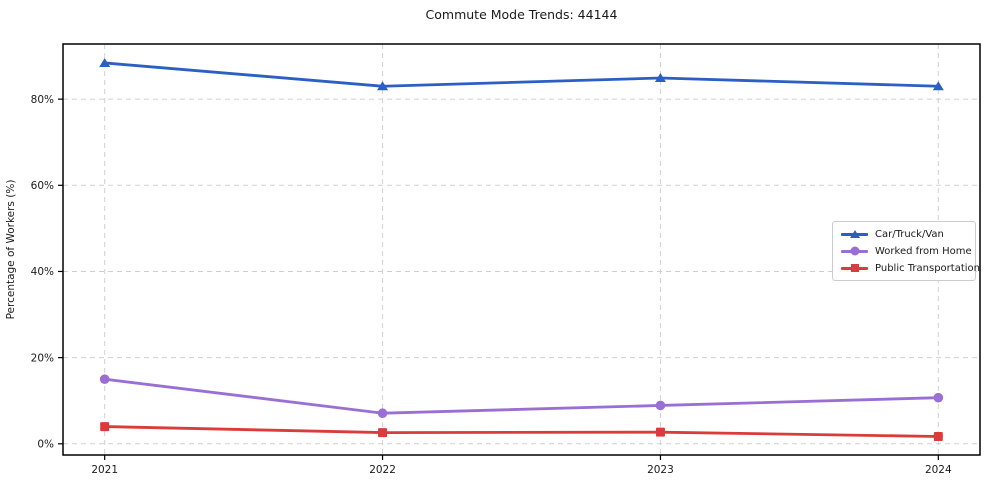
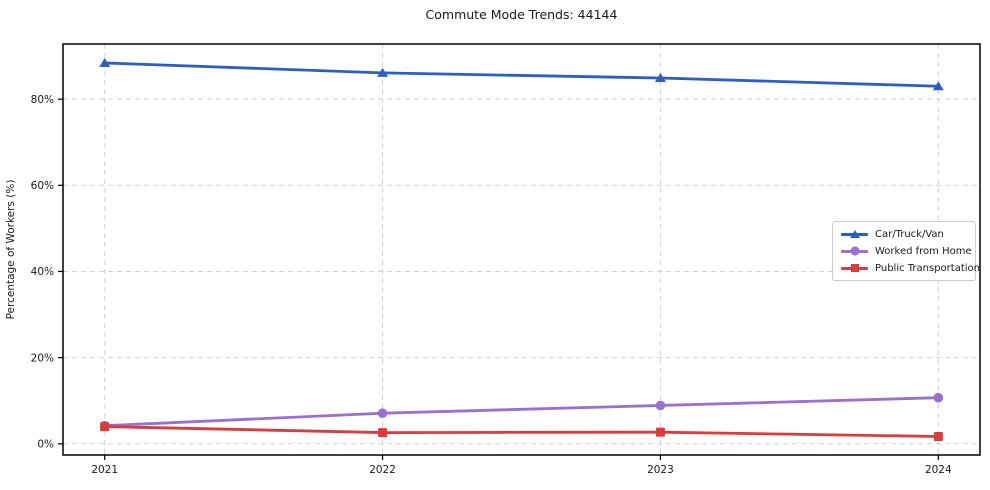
Worked from Home/2021: 15% -> 4%
Car/Truck/Van/2022: 83% -> 86%
